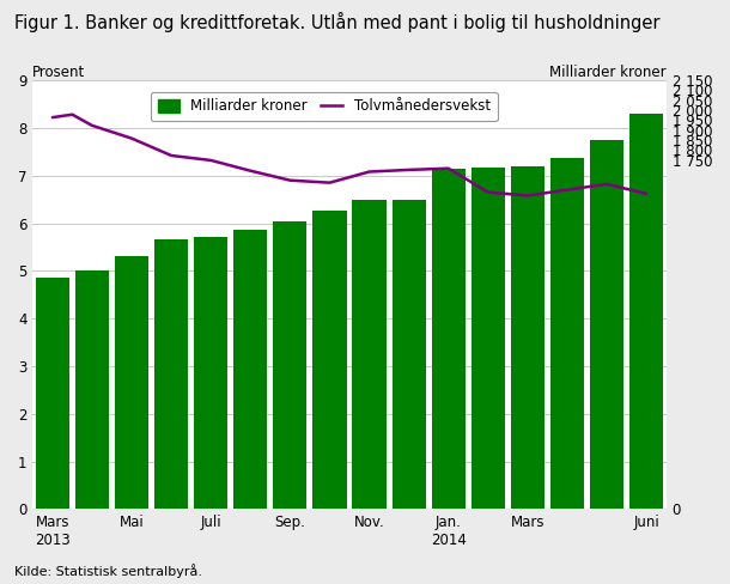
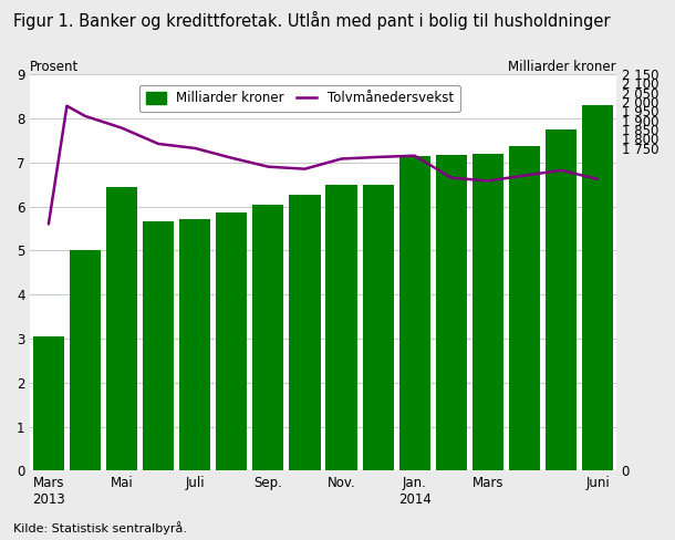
Milliarder kroner/Mars 2013: 4.85 -> 3.05
Tolvmånedersvekst/Mars 2013: 8.22 -> 5.60
Milliarder kroner/Mai: 5.30 -> 6.45
